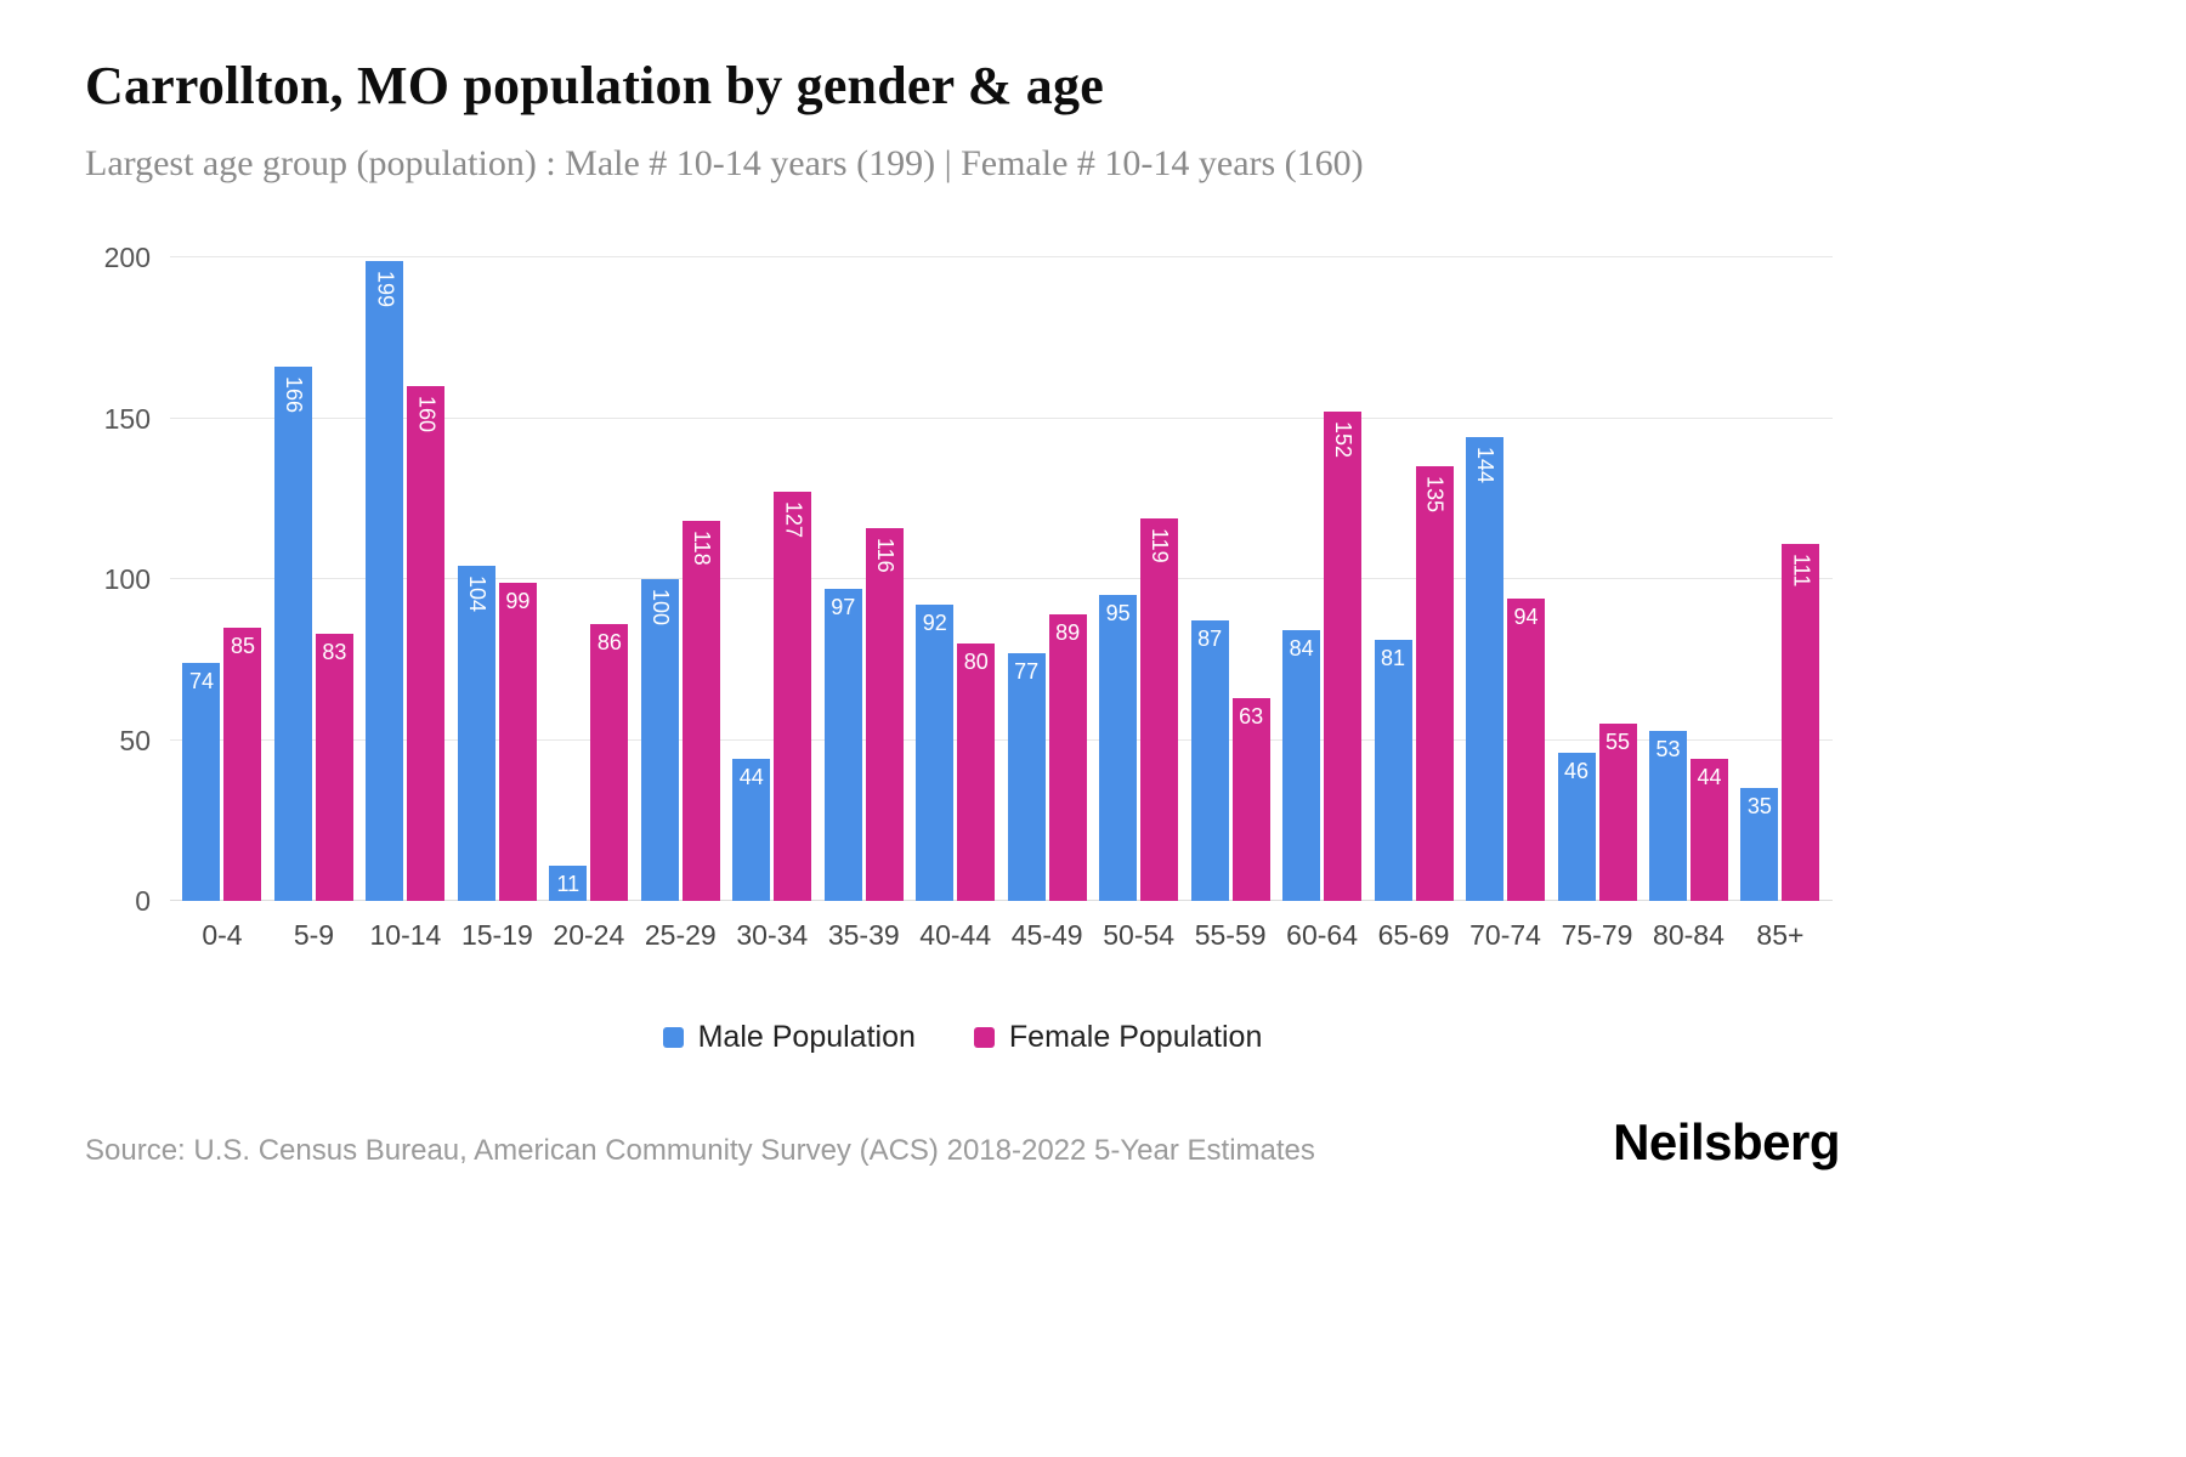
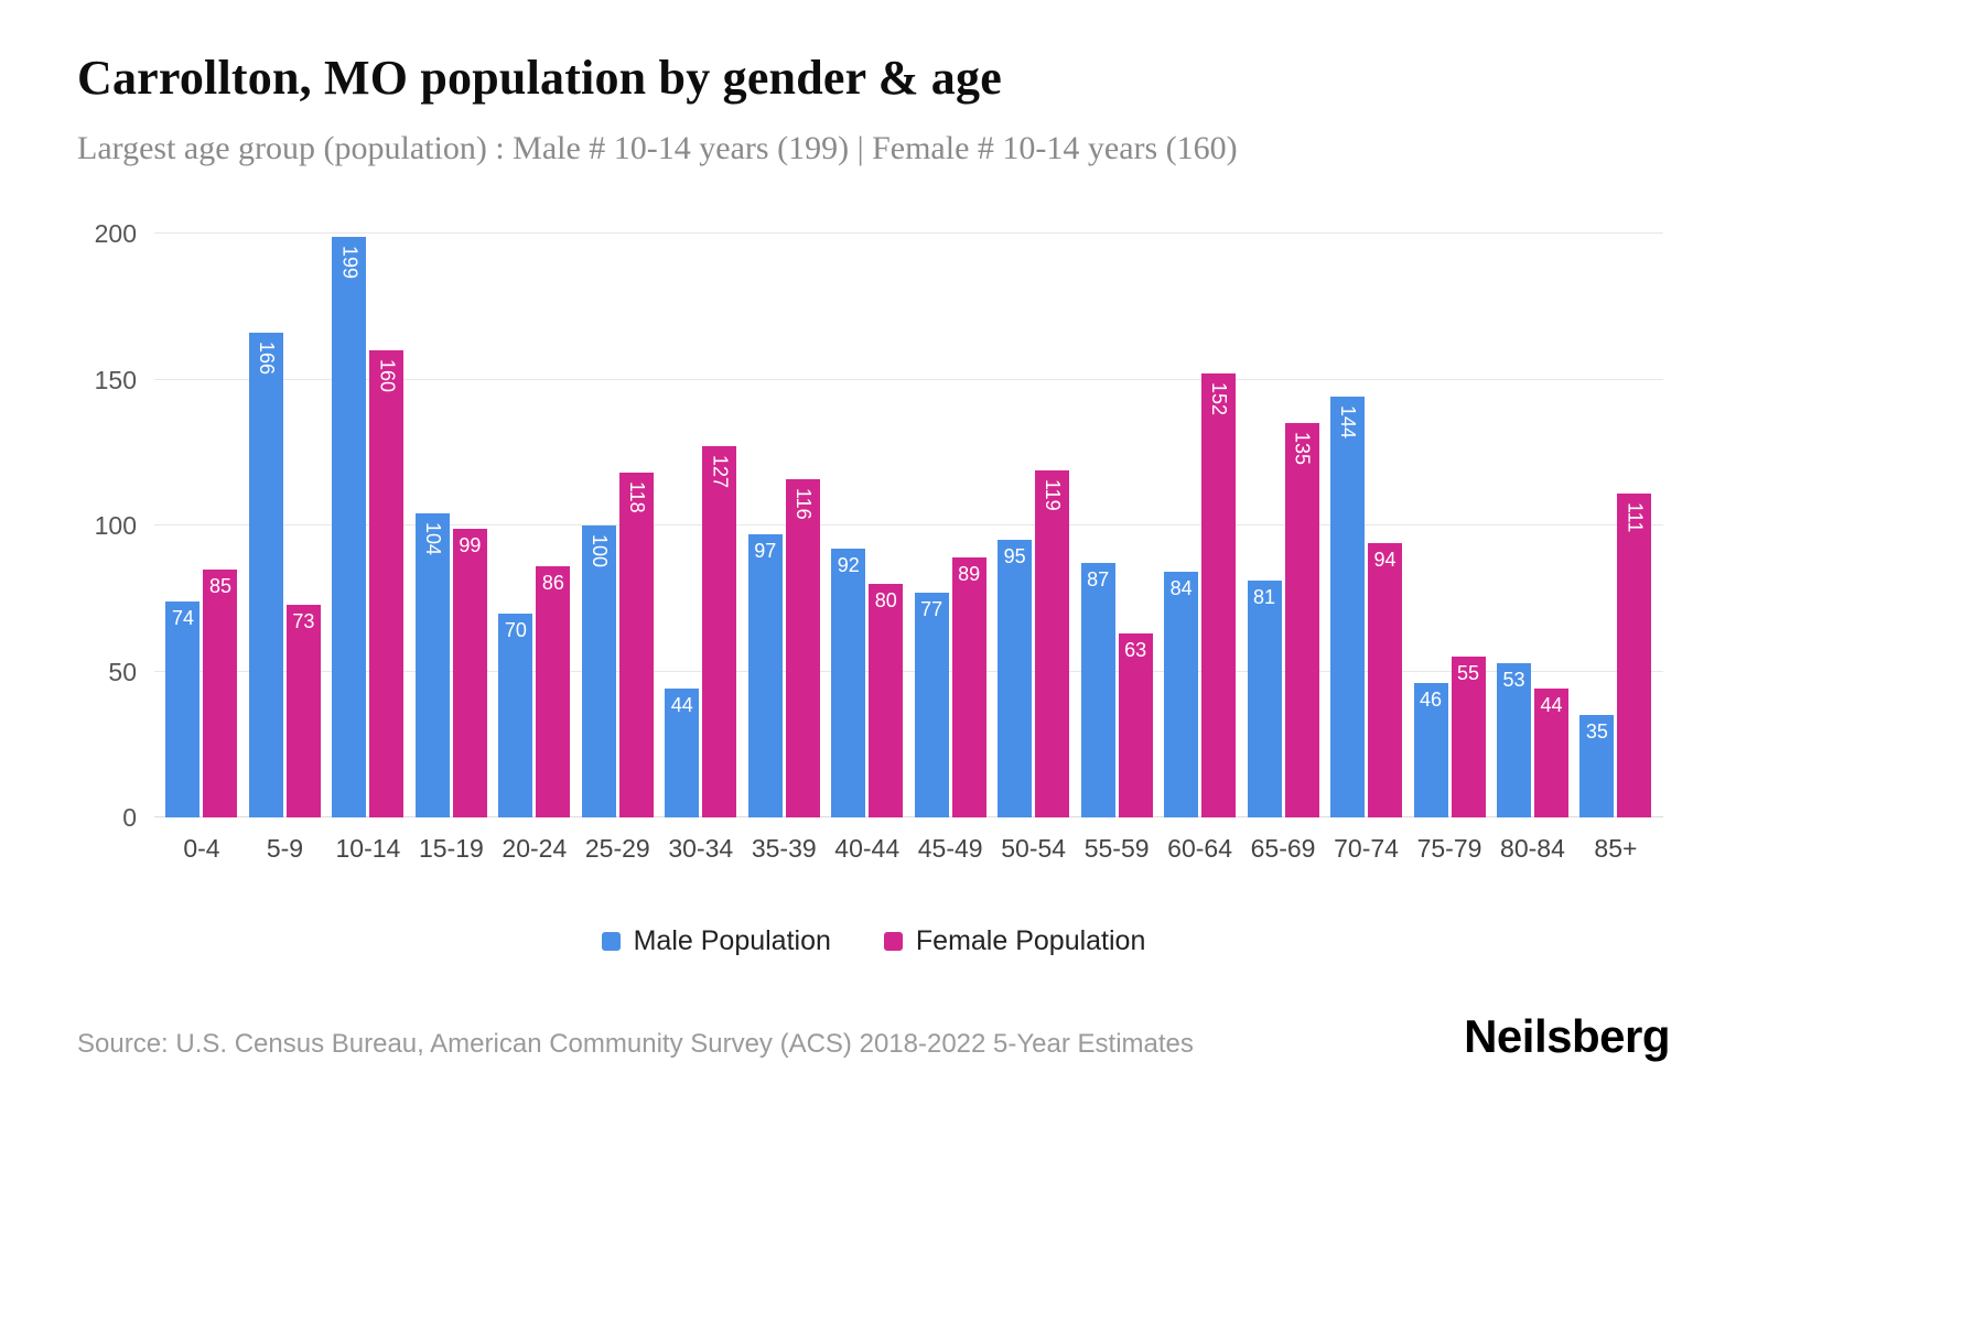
Female Population/5-9: 83 -> 73
Male Population/20-24: 11 -> 70
